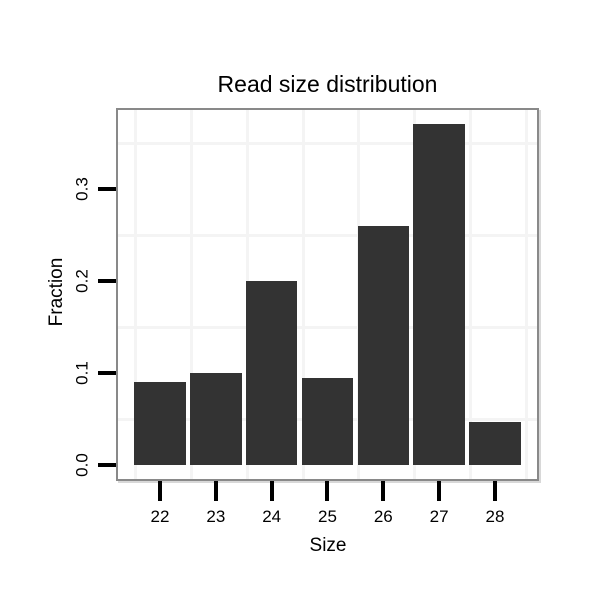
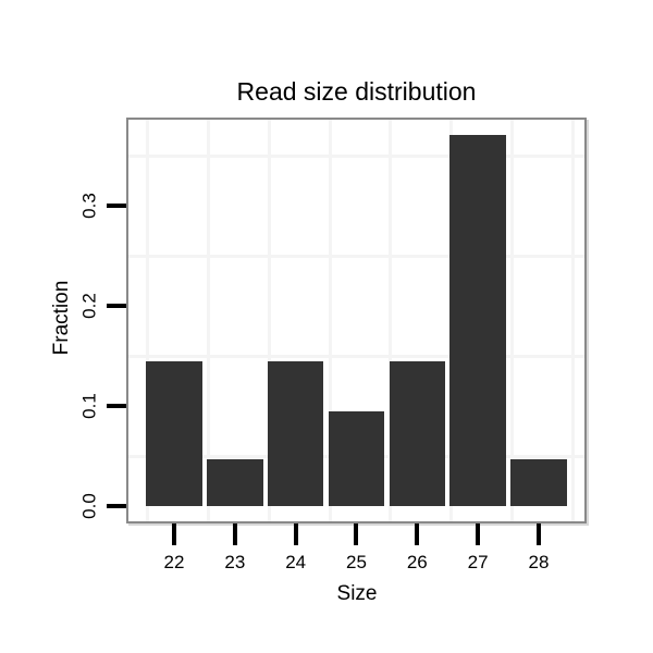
22: 0.09 -> 0.14
23: 0.10 -> 0.05
24: 0.20 -> 0.14
26: 0.26 -> 0.14
